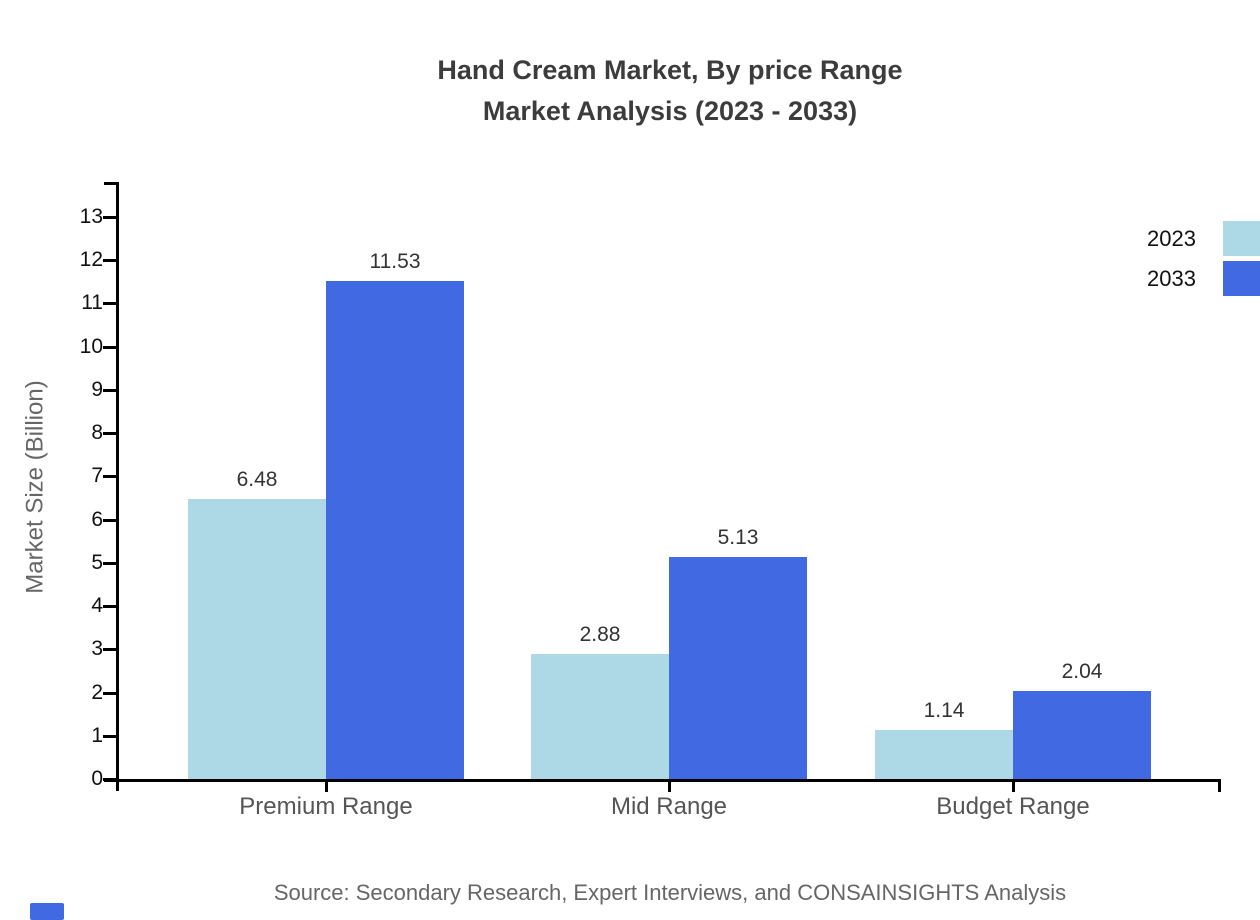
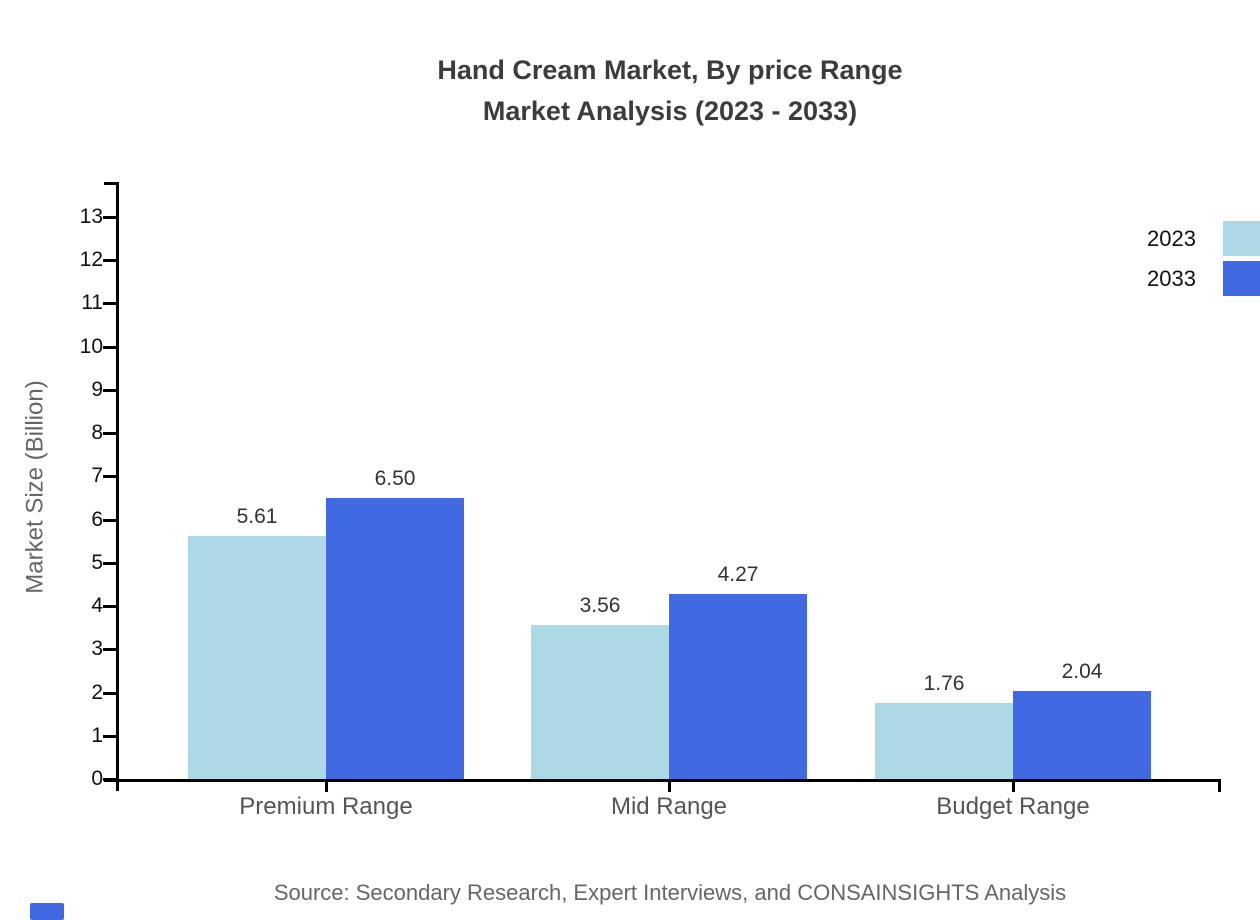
2023/Premium Range: 6.48 -> 5.61
2033/Premium Range: 11.53 -> 6.50
2023/Mid Range: 2.88 -> 3.56
2033/Mid Range: 5.13 -> 4.27
2023/Budget Range: 1.14 -> 1.76
